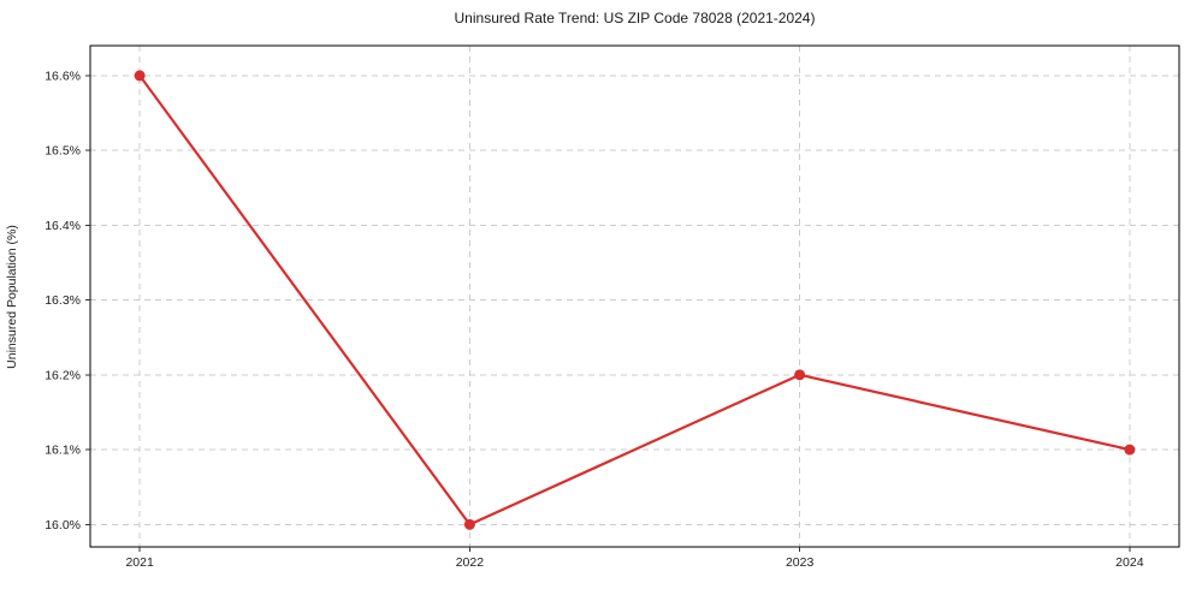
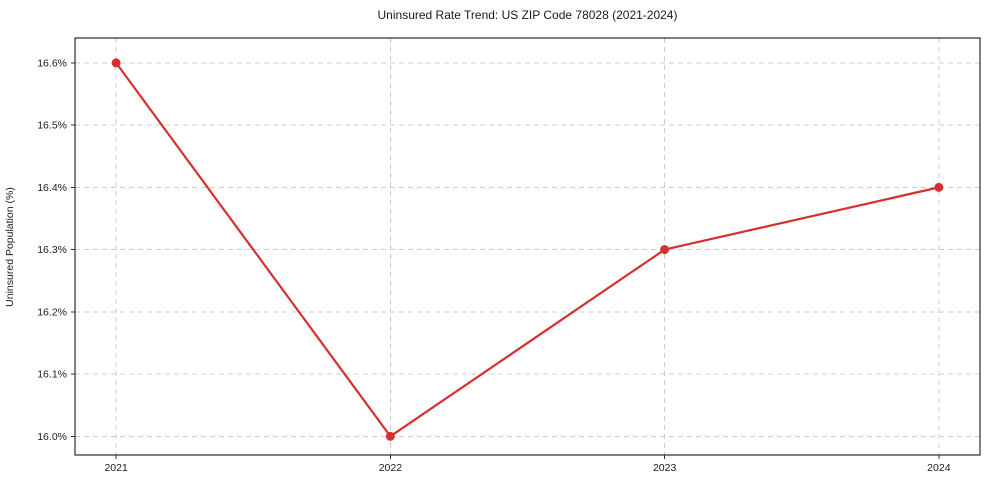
2023: 16.2% -> 16.3%
2024: 16.1% -> 16.4%
